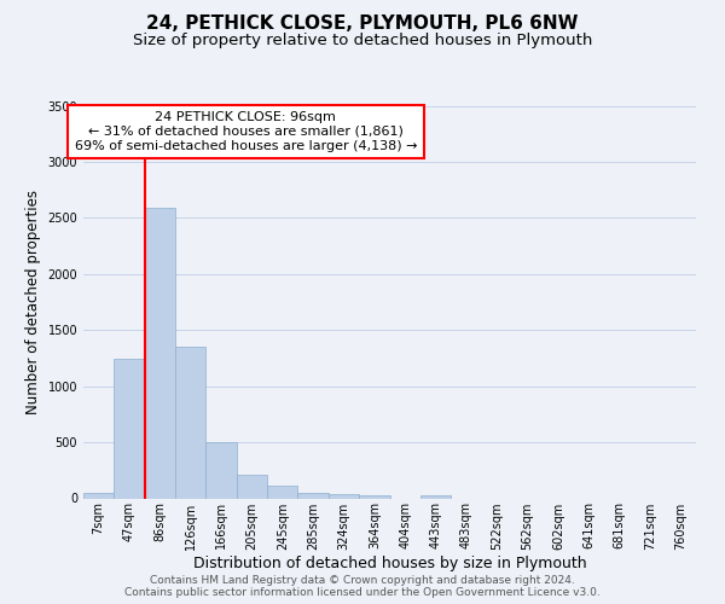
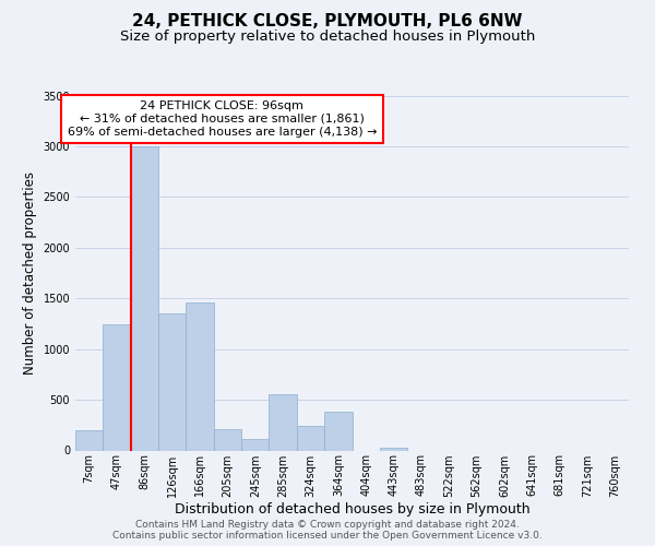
7sqm: 50 -> 200
86sqm: 2590 -> 3000
166sqm: 500 -> 1460
285sqm: 50 -> 560
324sqm: 40 -> 240
364sqm: 30 -> 380
